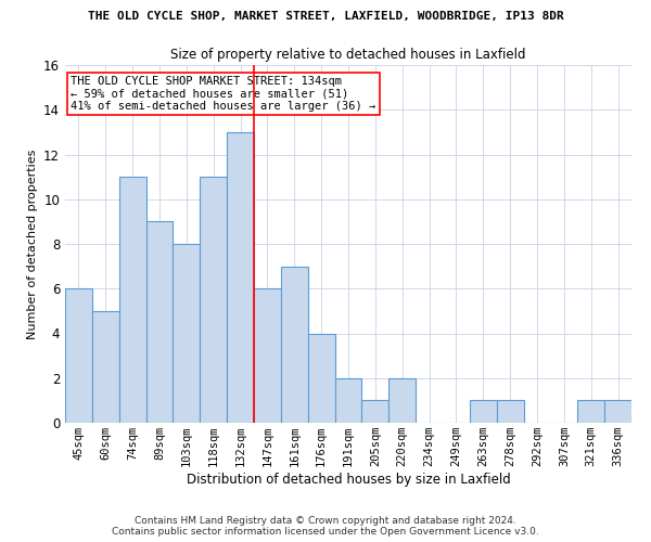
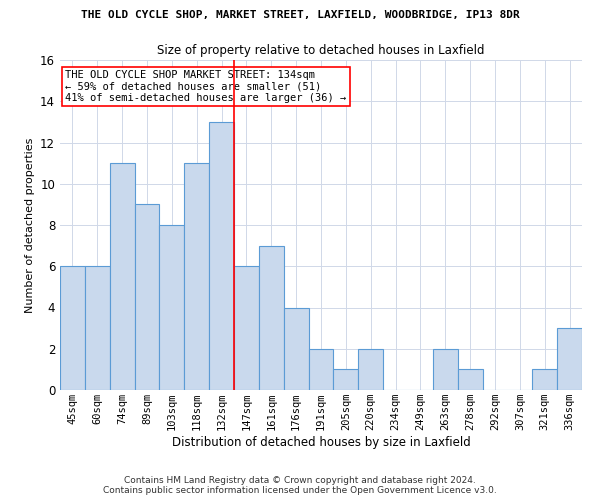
60sqm: 5 -> 6
263sqm: 1 -> 2
336sqm: 1 -> 3
